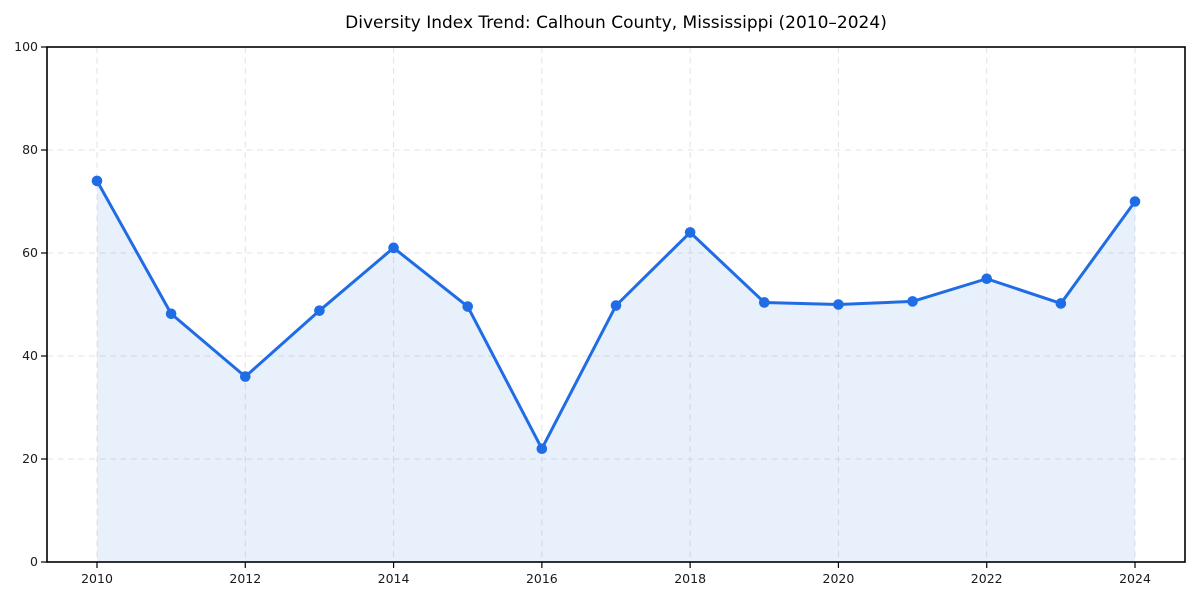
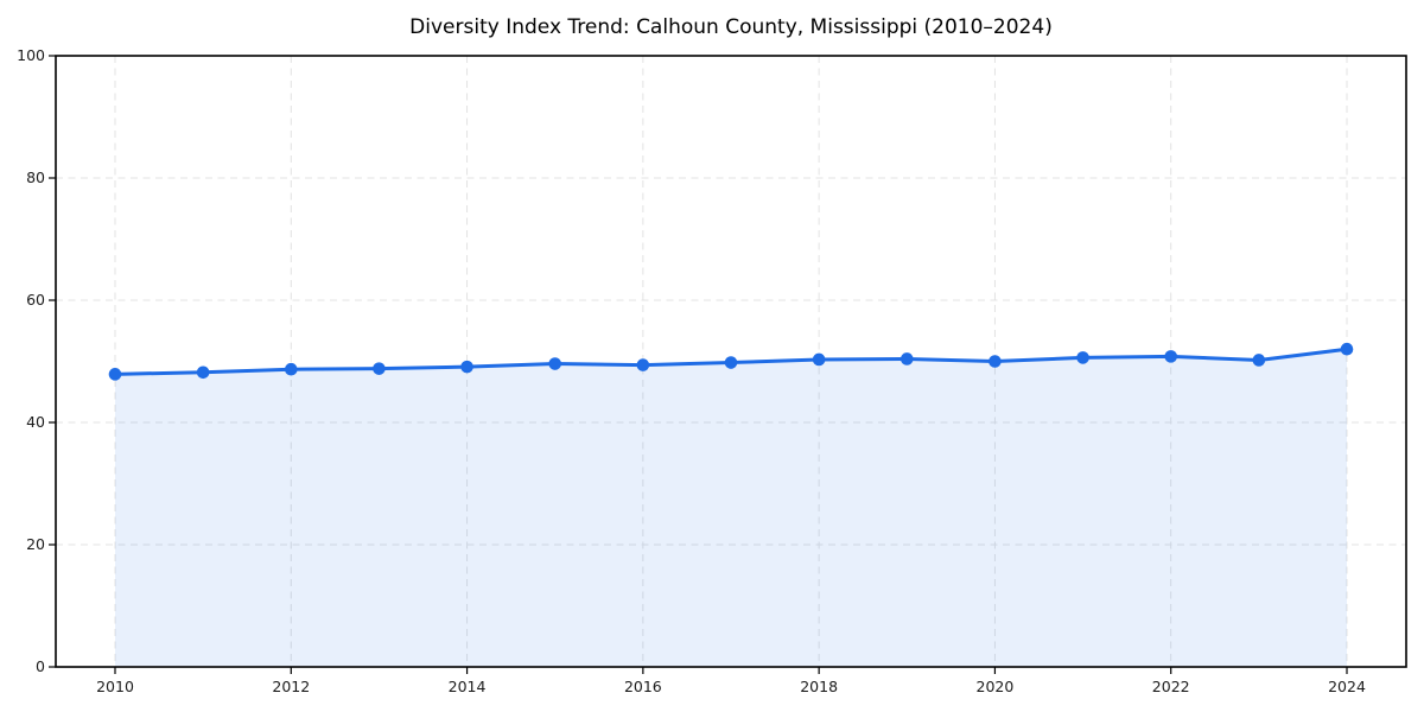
2010: 74 -> 48
2012: 36 -> 49
2014: 61 -> 49
2016: 22 -> 49
2018: 64 -> 50
2022: 55 -> 51
2024: 70 -> 52
